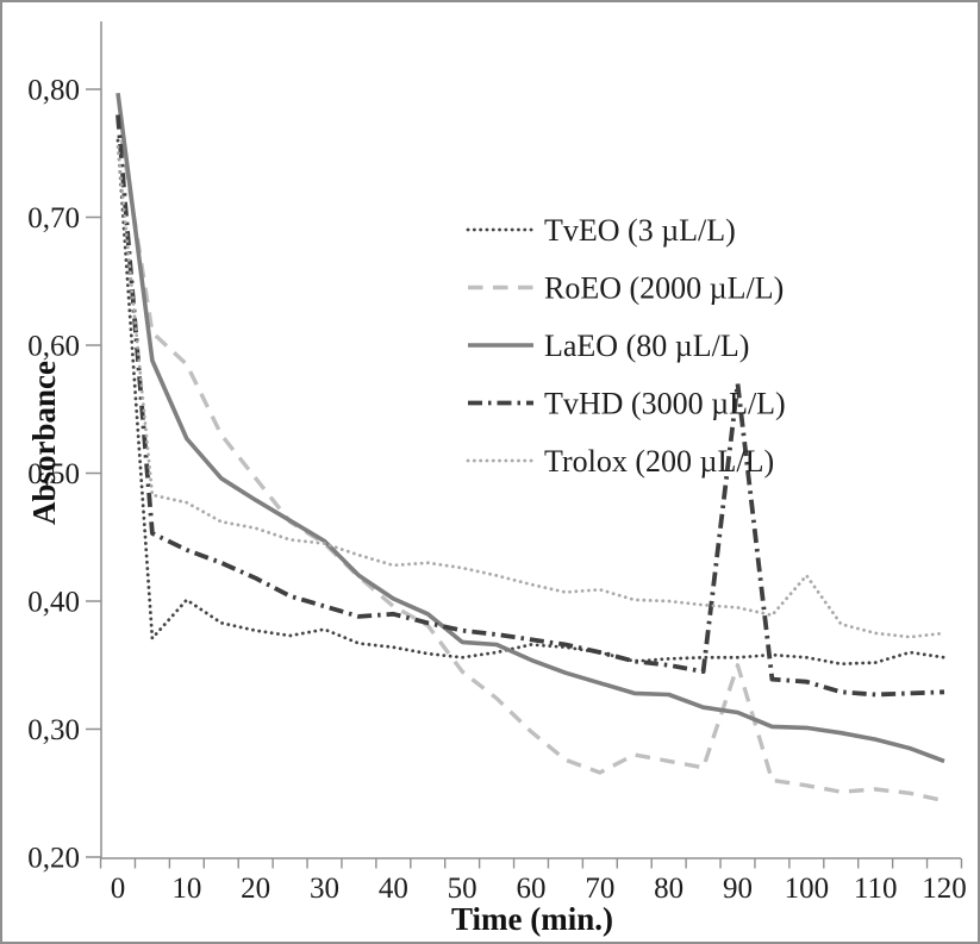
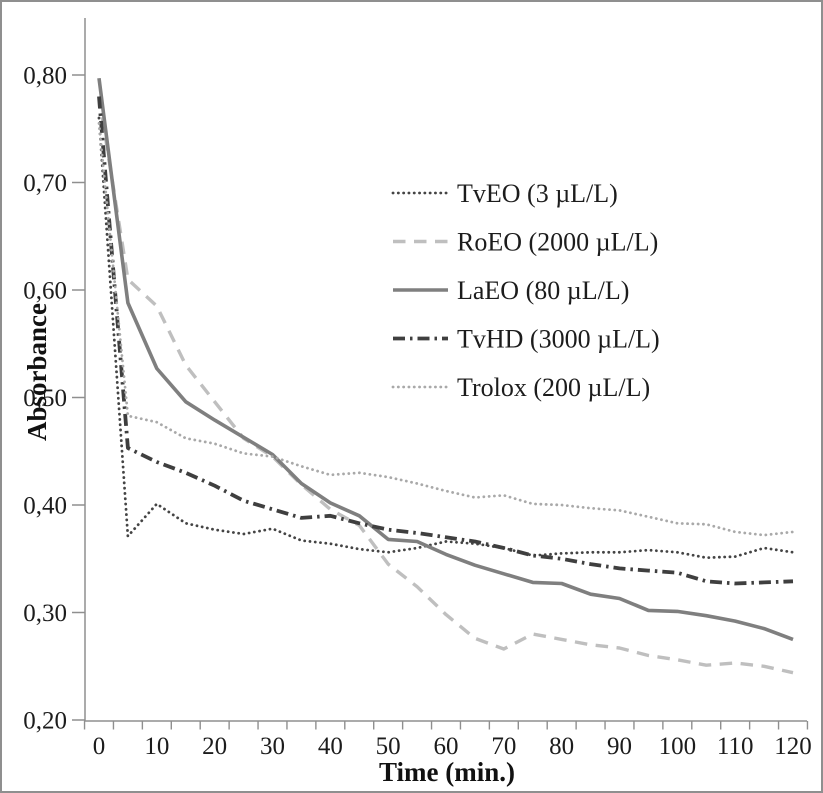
RoEO (2000 µL/L)/90: 0,35 -> 0,27
TvHD (3000 µL/L)/90: 0,57 -> 0,34
Trolox (200 µL/L)/100: 0,42 -> 0,38
